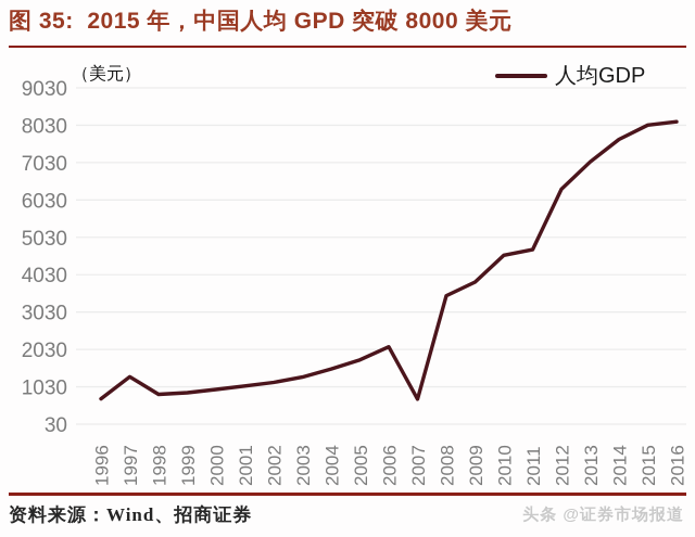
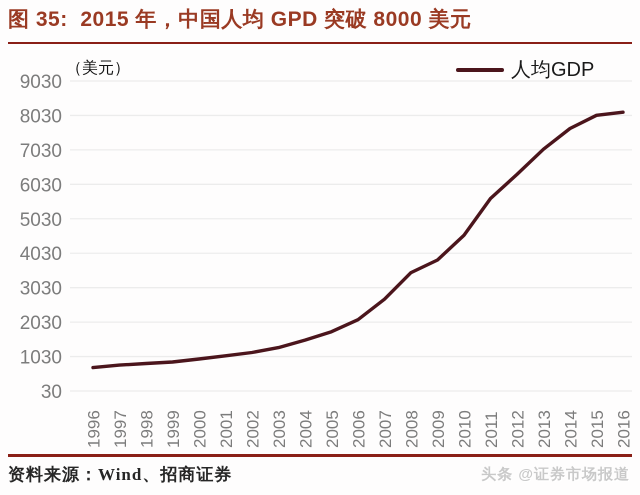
1997: 1300 -> 800
2007: 700 -> 2700
2011: 4700 -> 5600
